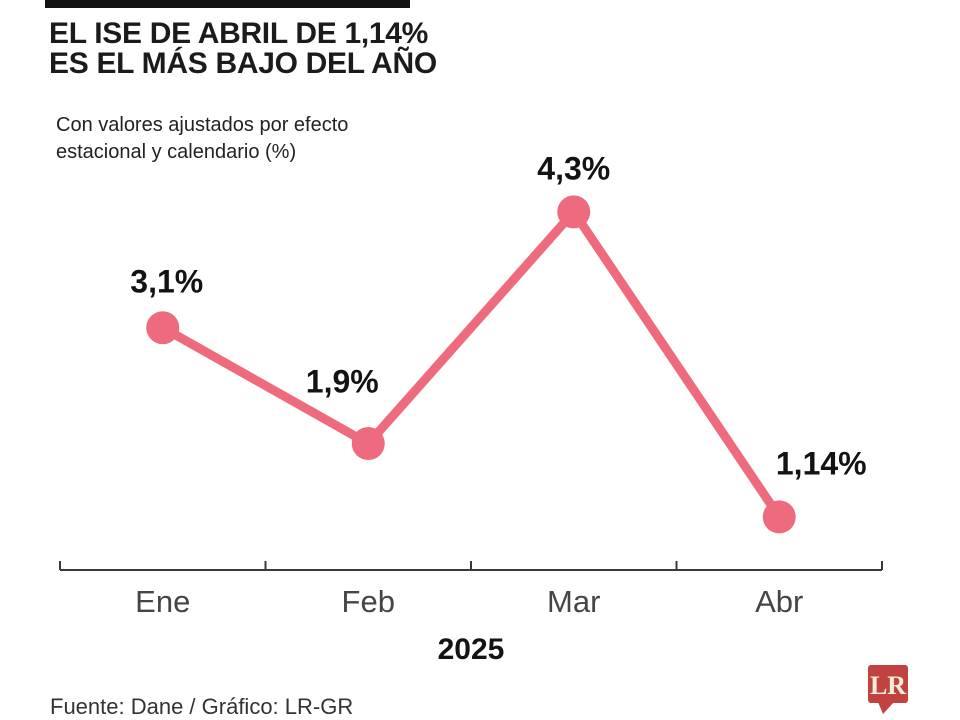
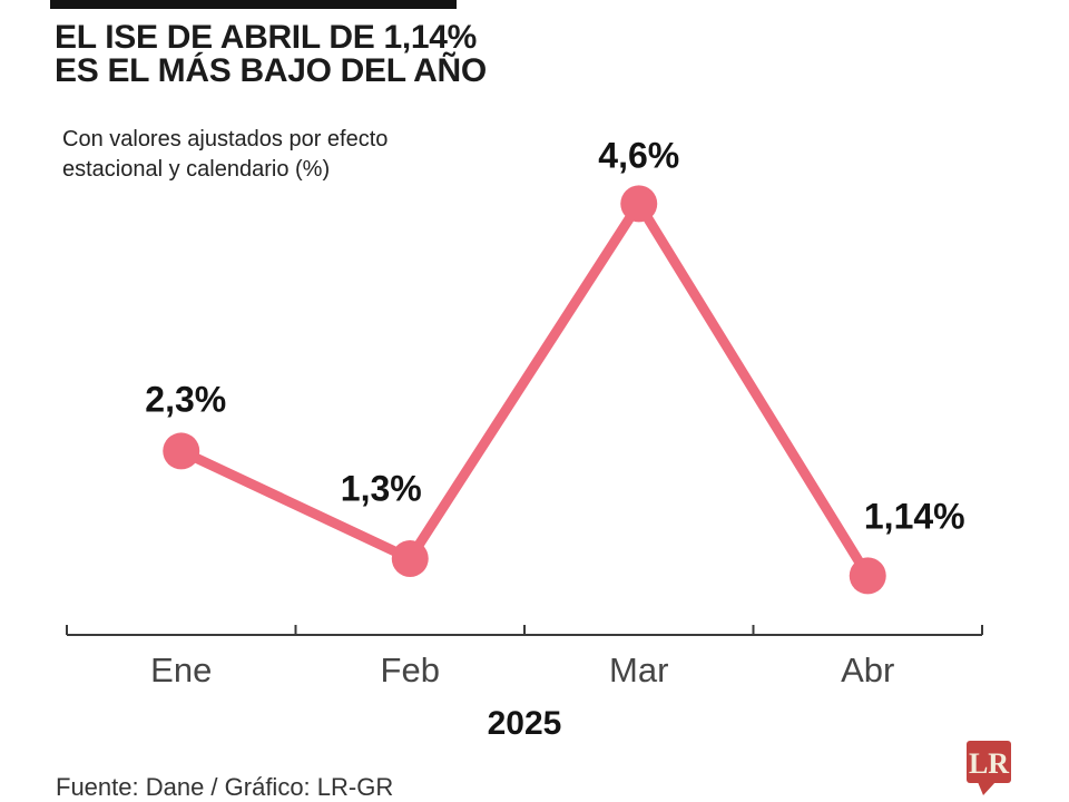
Ene: 3,1% -> 2,3%
Feb: 1,9% -> 1,3%
Mar: 4,3% -> 4,6%
